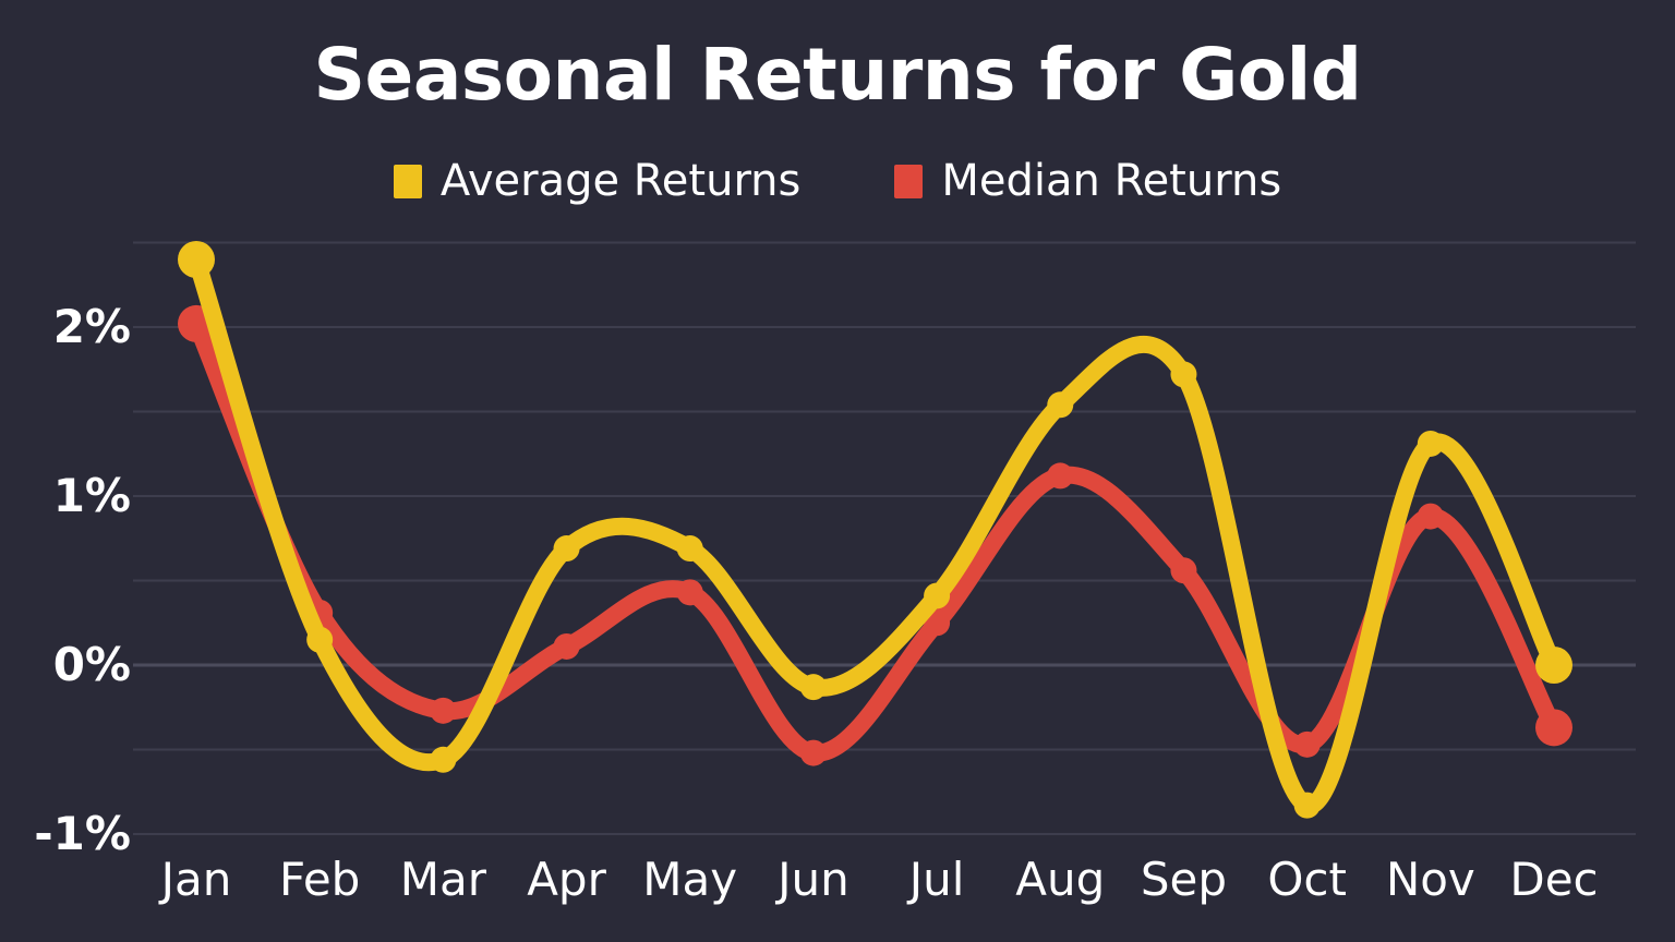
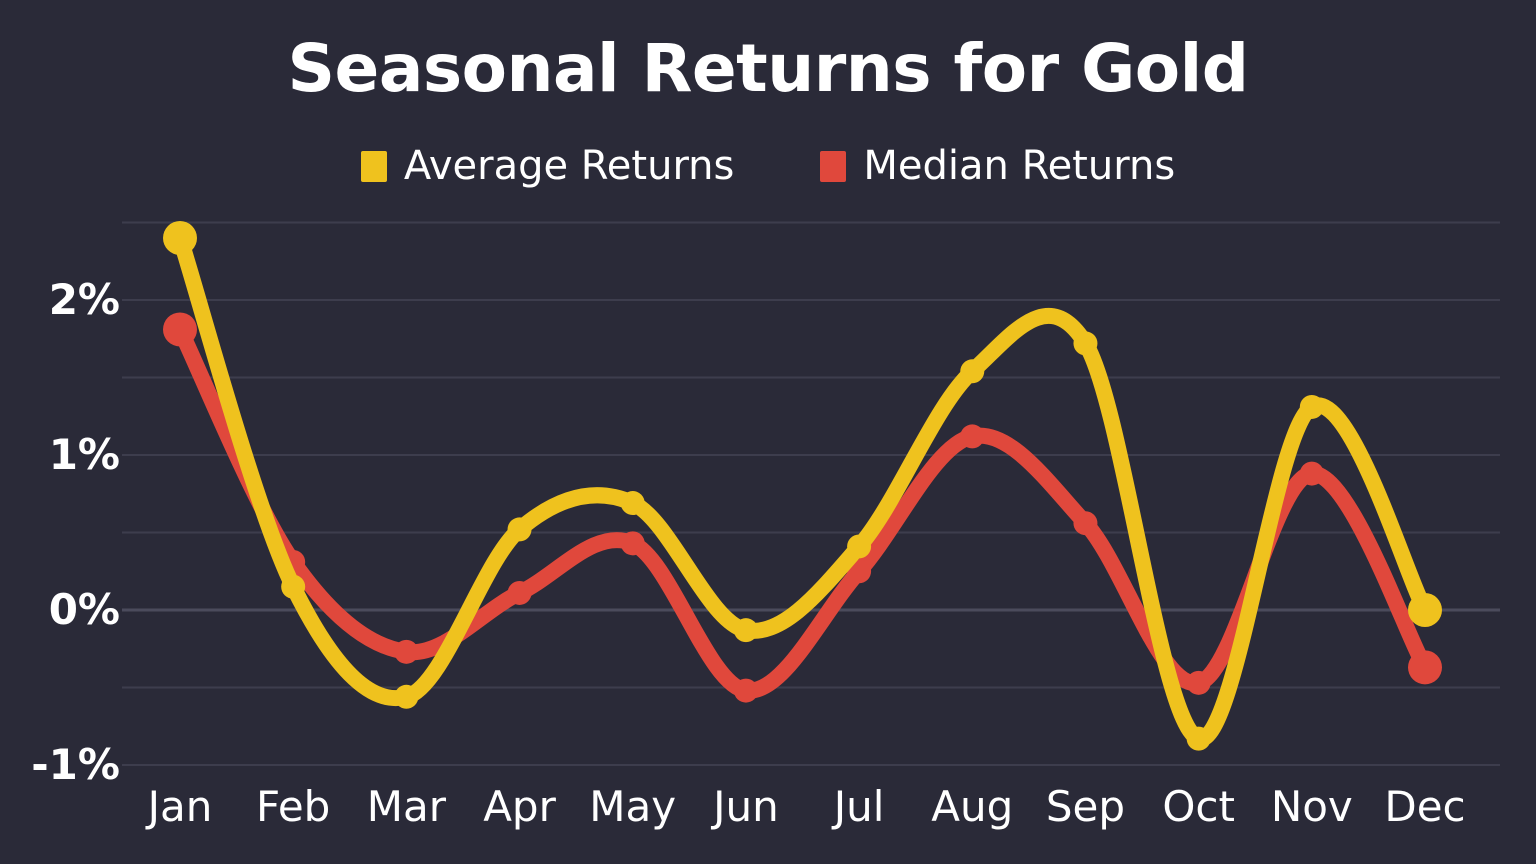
Median Returns/Jan: 2.02% -> 1.81%
Average Returns/Apr: 0.69% -> 0.52%
